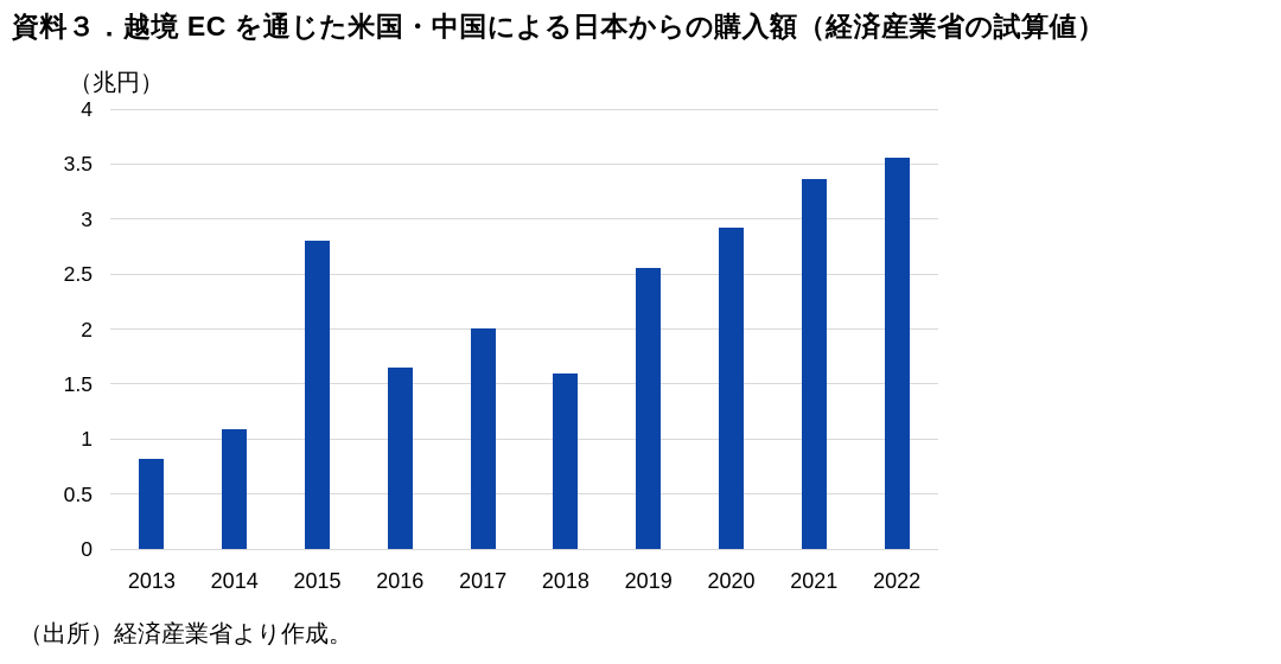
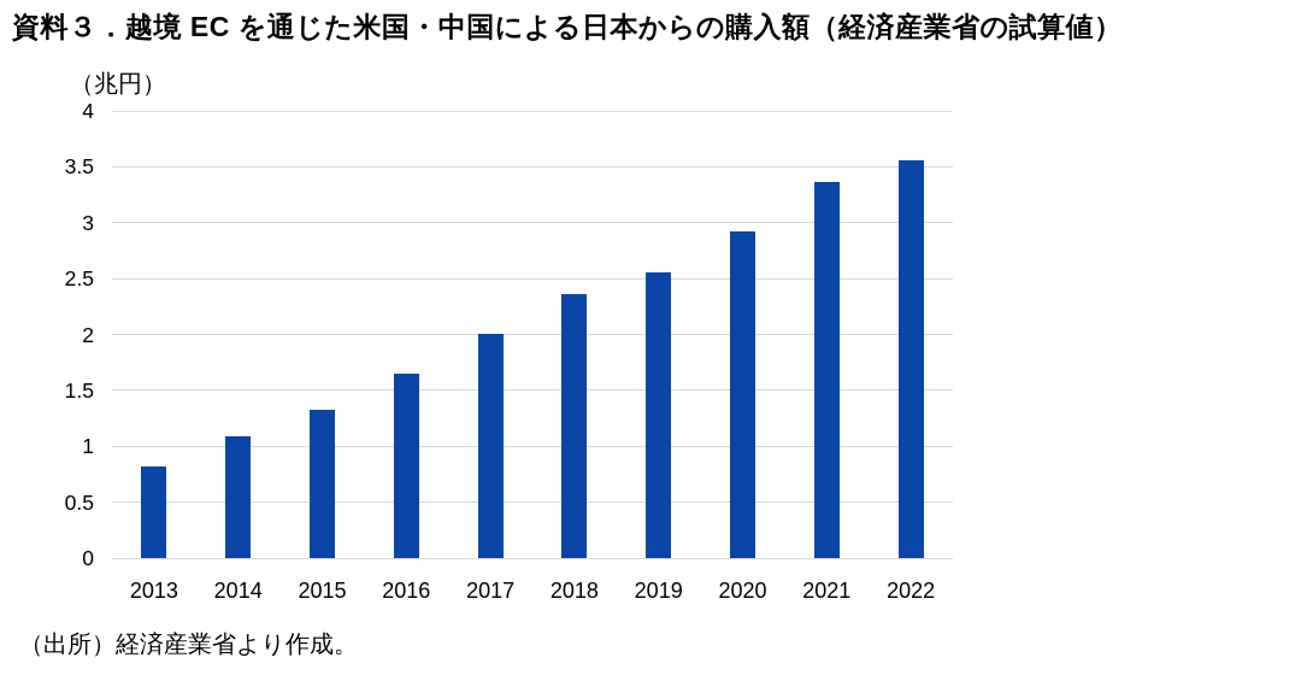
2015: 2.8 -> 1.3
2018: 1.6 -> 2.4
